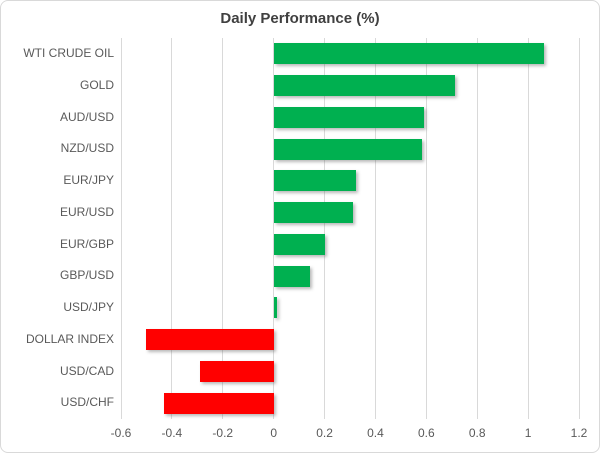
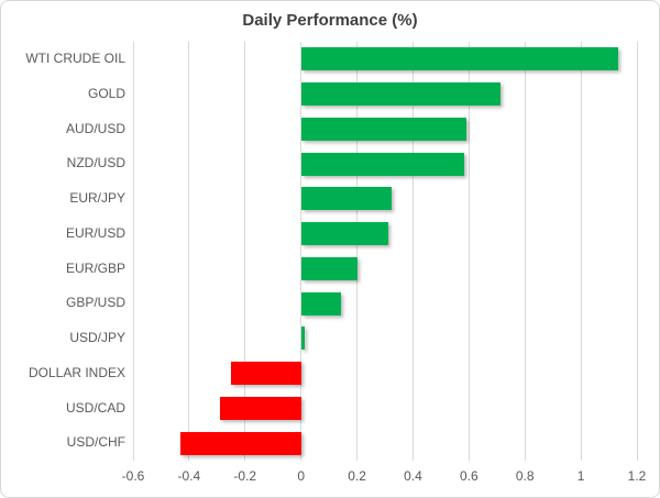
WTI CRUDE OIL: 1.06 -> 1.13
DOLLAR INDEX: -0.50 -> -0.25
